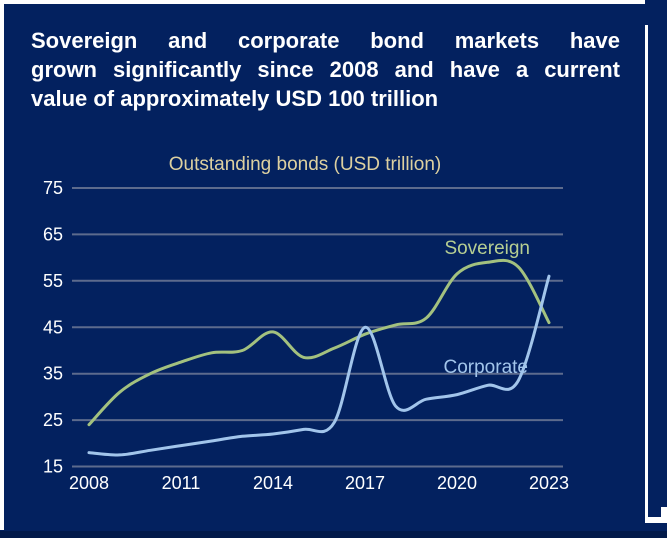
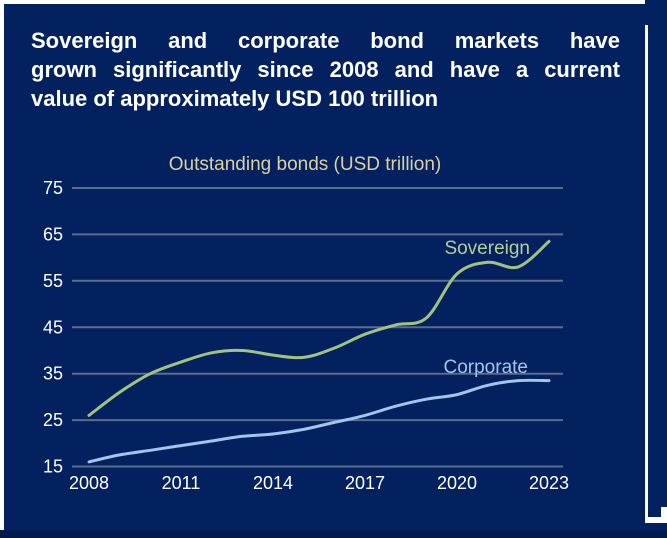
Sovereign/2008: 24 -> 26
Corporate/2008: 18 -> 16
Sovereign/2014: 44 -> 39
Corporate/2017: 45 -> 26
Sovereign/2023: 46 -> 64
Corporate/2023: 56 -> 34
